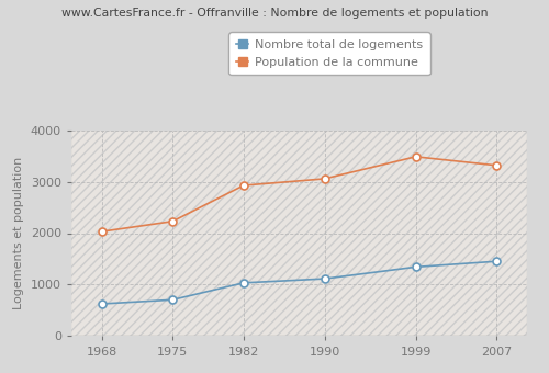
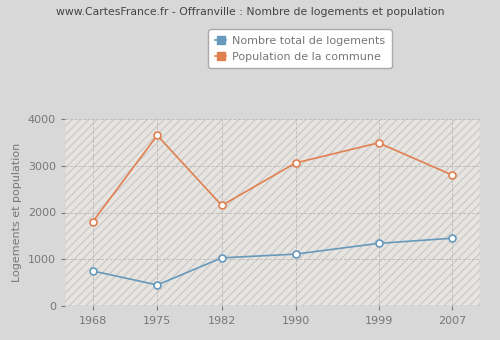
Nombre total de logements/1968: 620 -> 750
Population de la commune/1968: 2030 -> 1800
Nombre total de logements/1975: 700 -> 450
Population de la commune/1975: 2230 -> 3650
Population de la commune/1982: 2930 -> 2150
Population de la commune/2007: 3320 -> 2800
